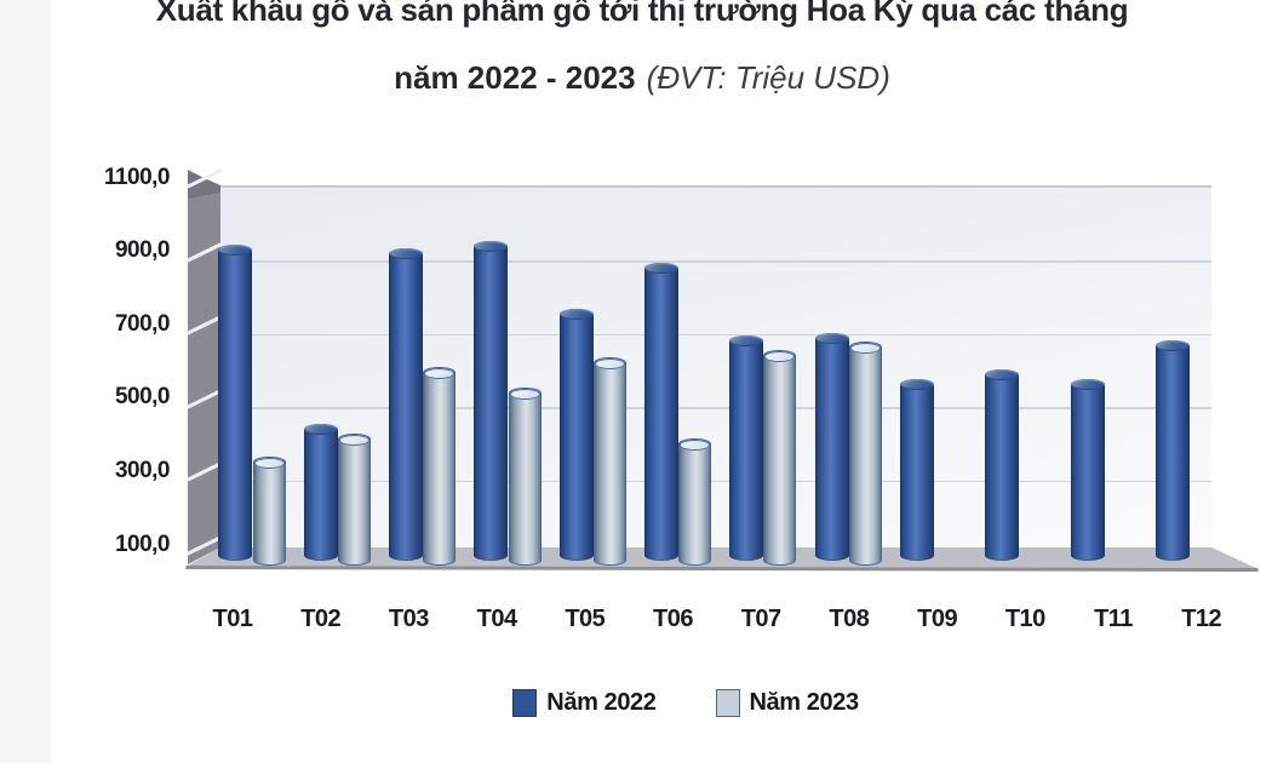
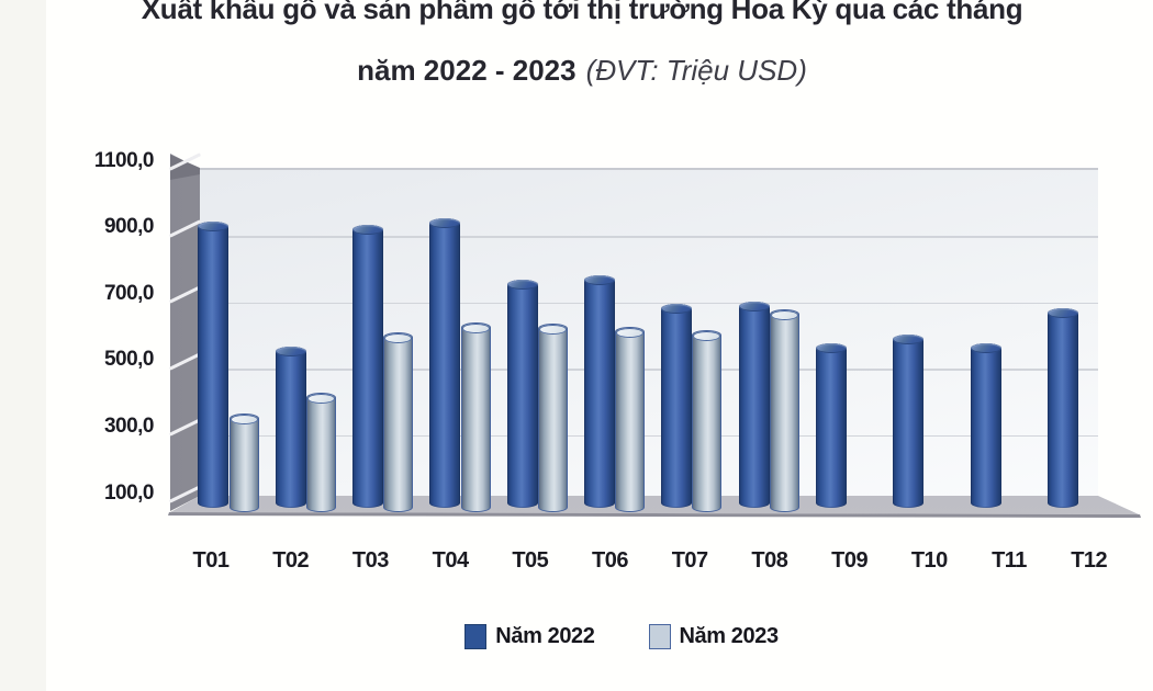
Năm 2022/T02: 440 -> 550
Năm 2023/T04: 540 -> 620
Năm 2022/T06: 880 -> 770
Năm 2023/T06: 400 -> 610
Năm 2023/T07: 640 -> 600
